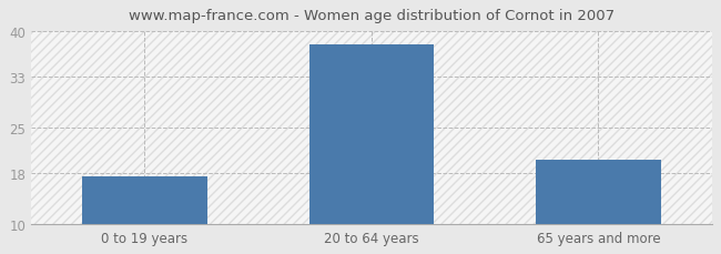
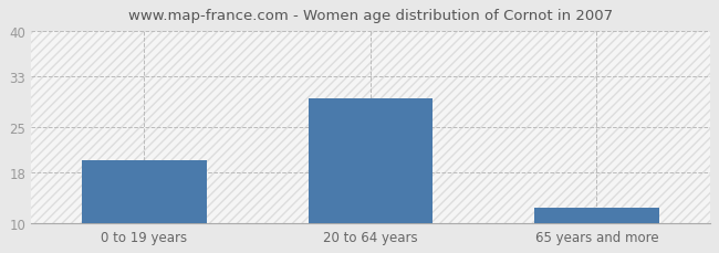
0 to 19 years: 17.5 -> 19.8
20 to 64 years: 38.0 -> 29.6
65 years and more: 20.0 -> 12.4
